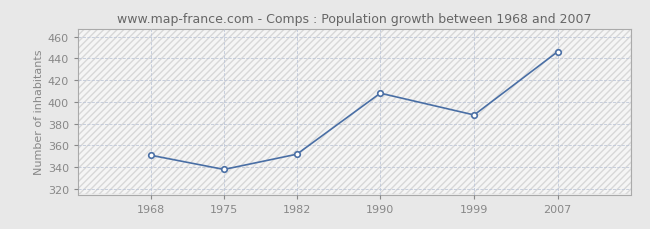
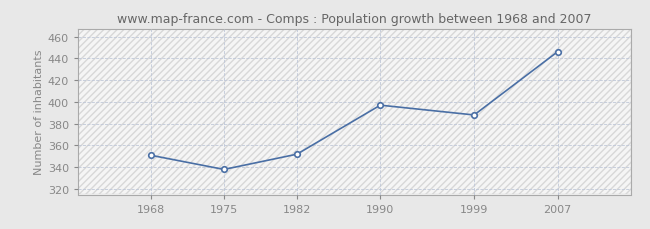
1990: 408 -> 397
